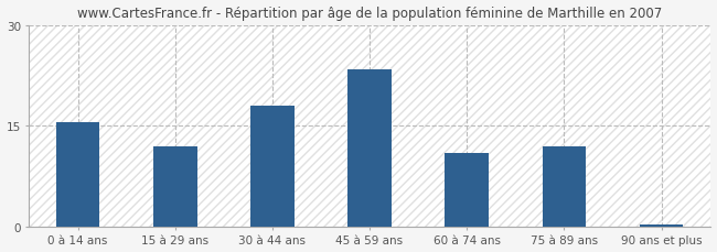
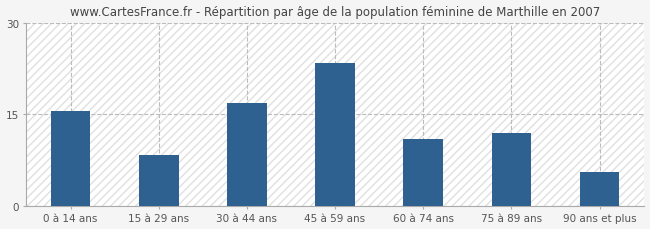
15 à 29 ans: 12.0 -> 8.4
30 à 44 ans: 18.0 -> 16.8
90 ans et plus: 0.3 -> 5.6
